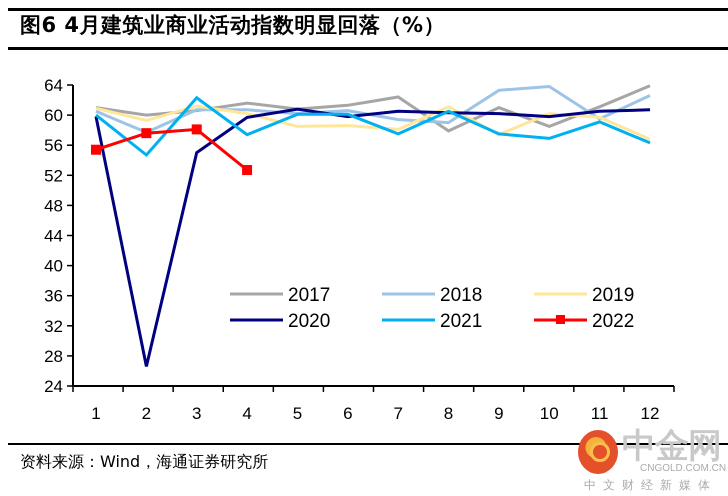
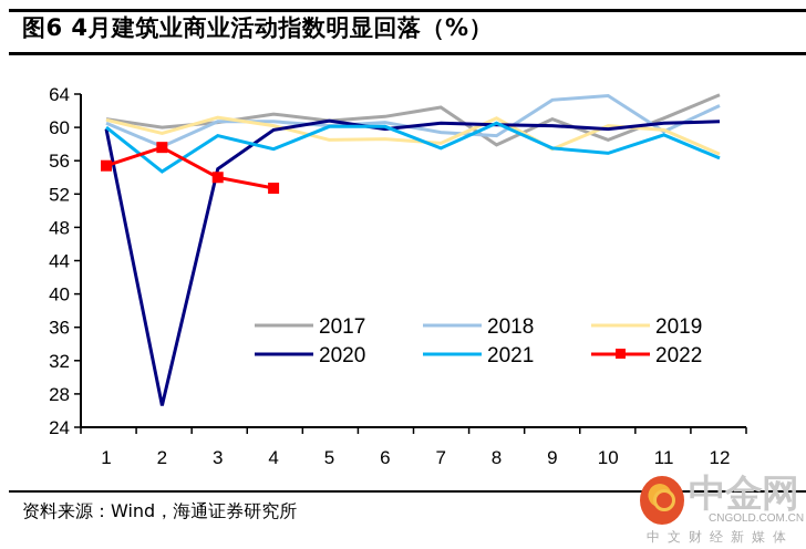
2021/3: 62 -> 59
2022/3: 58 -> 54
